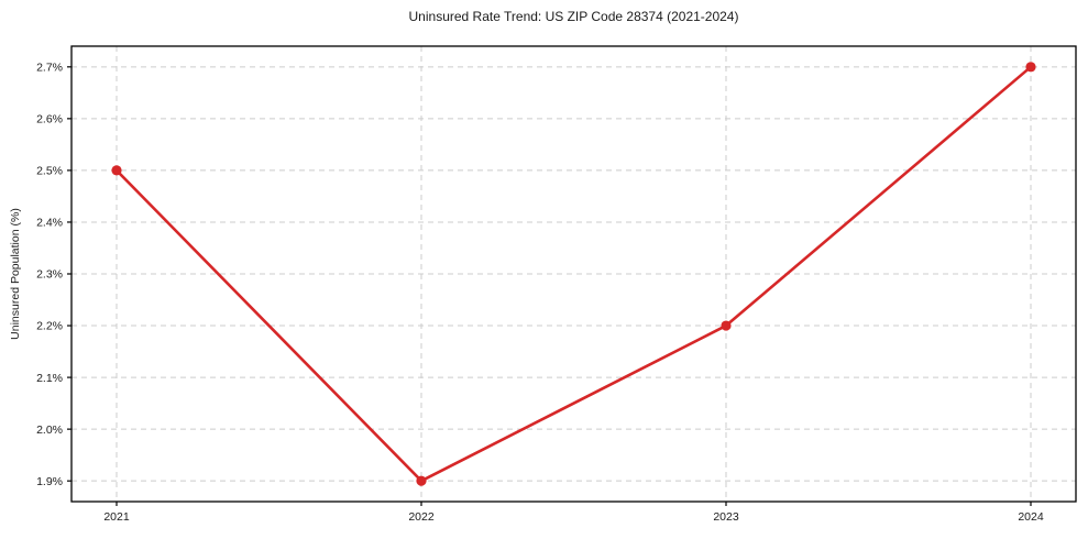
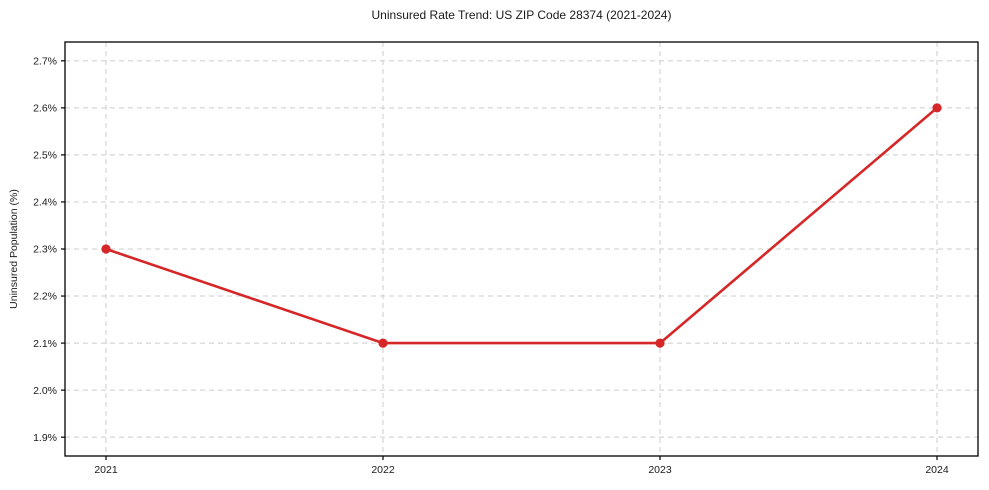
2021: 2.5% -> 2.3%
2022: 1.9% -> 2.1%
2023: 2.2% -> 2.1%
2024: 2.7% -> 2.6%
